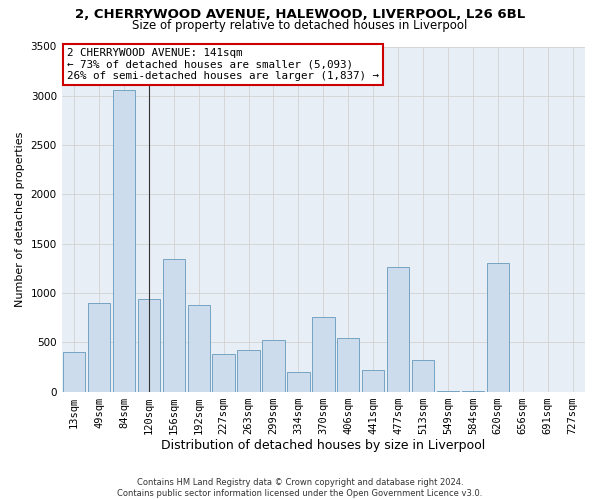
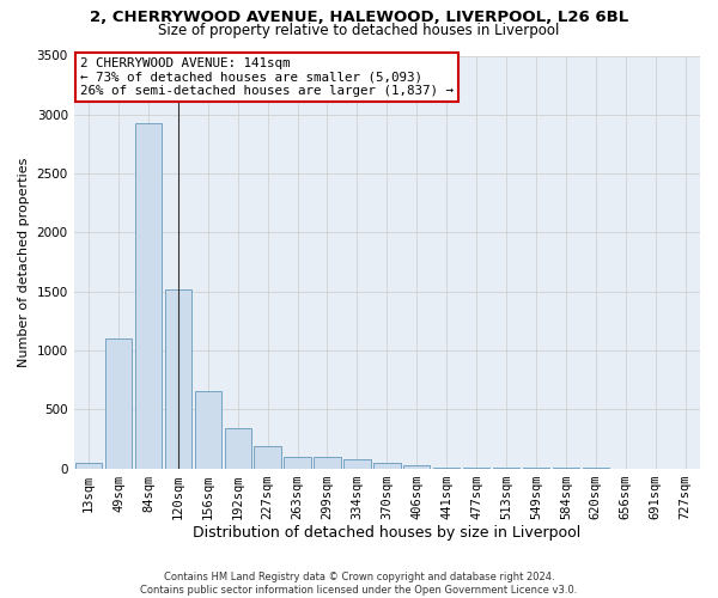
13sqm: 400 -> 40
49sqm: 900 -> 1100
84sqm: 3060 -> 2930
120sqm: 940 -> 1520
156sqm: 1340 -> 650
192sqm: 880 -> 340
227sqm: 380 -> 180
263sqm: 420 -> 100
299sqm: 520 -> 100
334sqm: 200 -> 80
370sqm: 760 -> 50
406sqm: 540 -> 20
441sqm: 220 -> 10
477sqm: 1260 -> 0
513sqm: 320 -> 0
620sqm: 1300 -> 0
